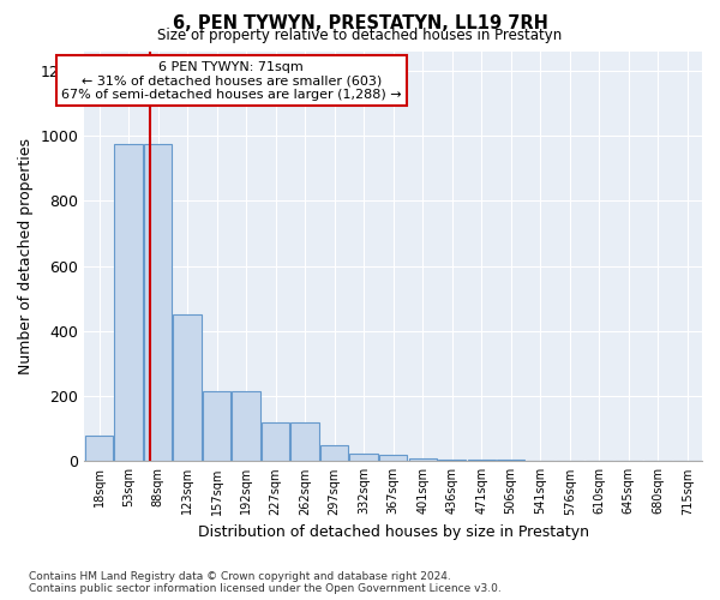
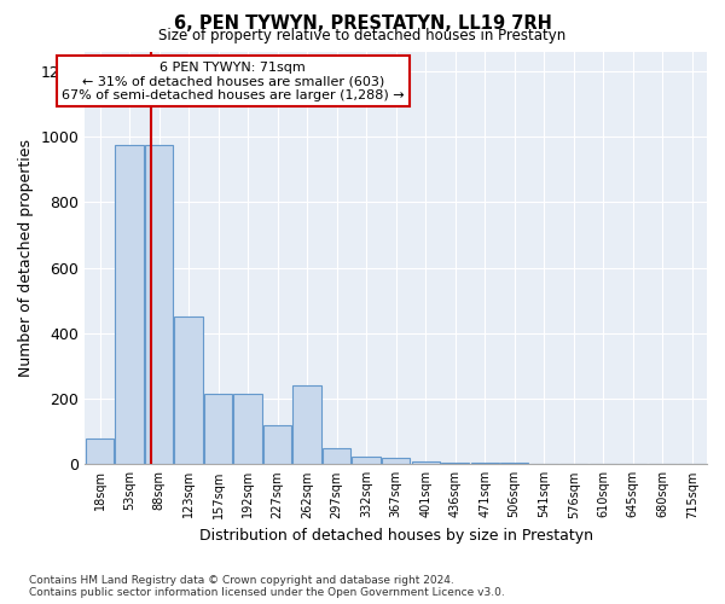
262sqm: 120 -> 240
